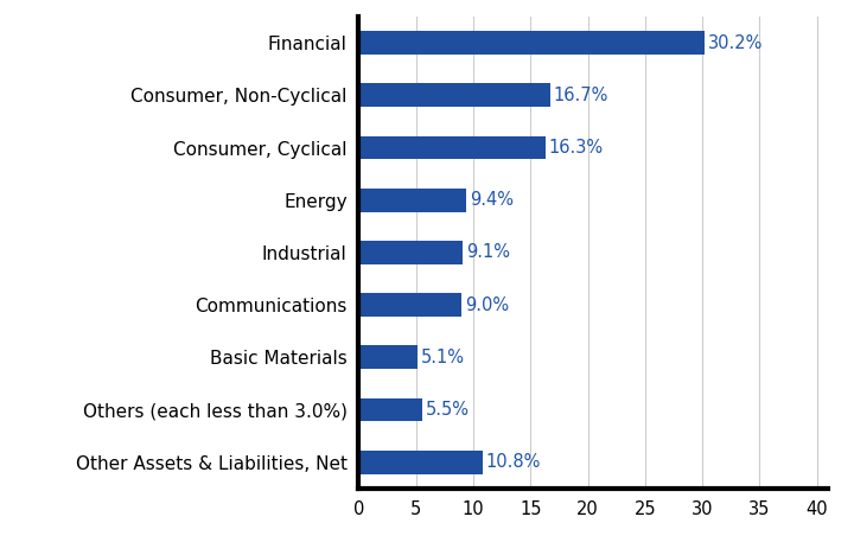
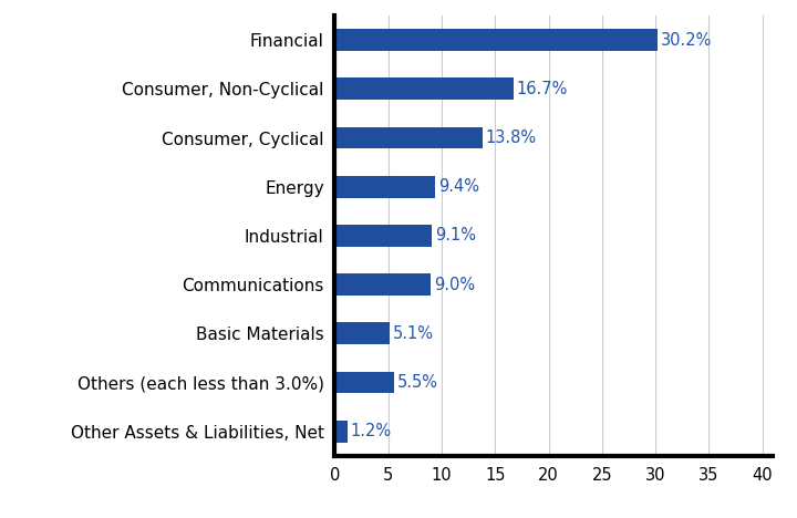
Consumer, Cyclical: 16.3% -> 13.8%
Other Assets & Liabilities, Net: 10.8% -> 1.2%
